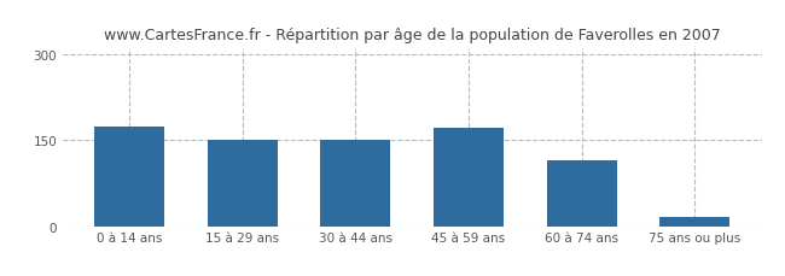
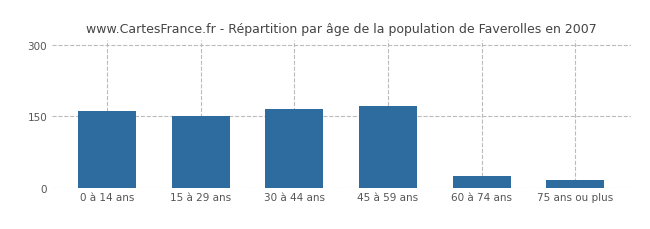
0 à 14 ans: 175 -> 161
30 à 44 ans: 150 -> 166
60 à 74 ans: 115 -> 25
